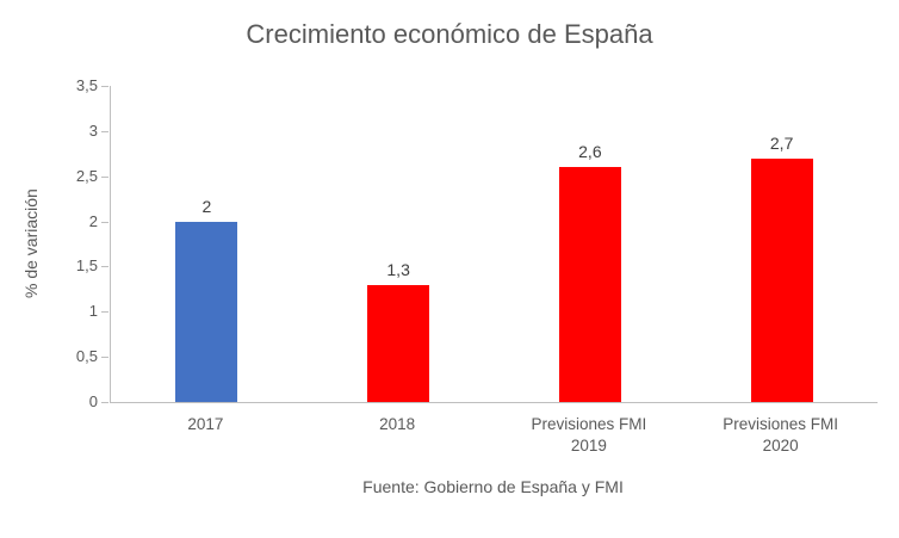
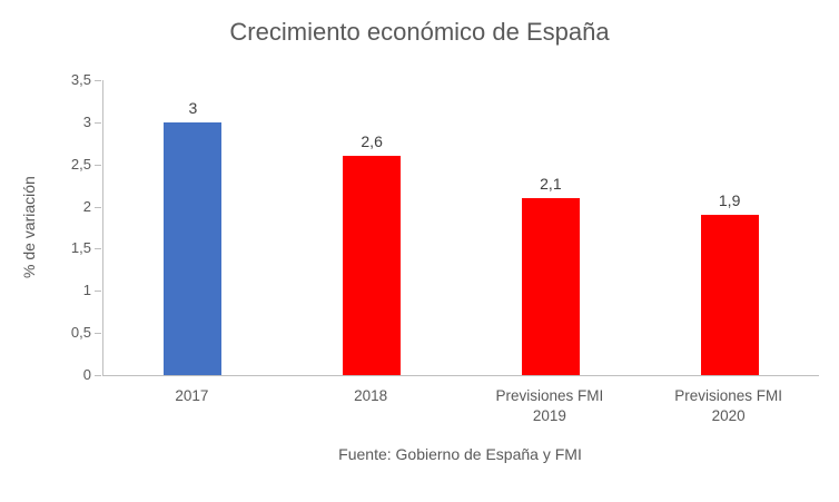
2017: 2 -> 3
2018: 1,3 -> 2,6
Previsiones FMI 2019: 2,6 -> 2,1
Previsiones FMI 2020: 2,7 -> 1,9
